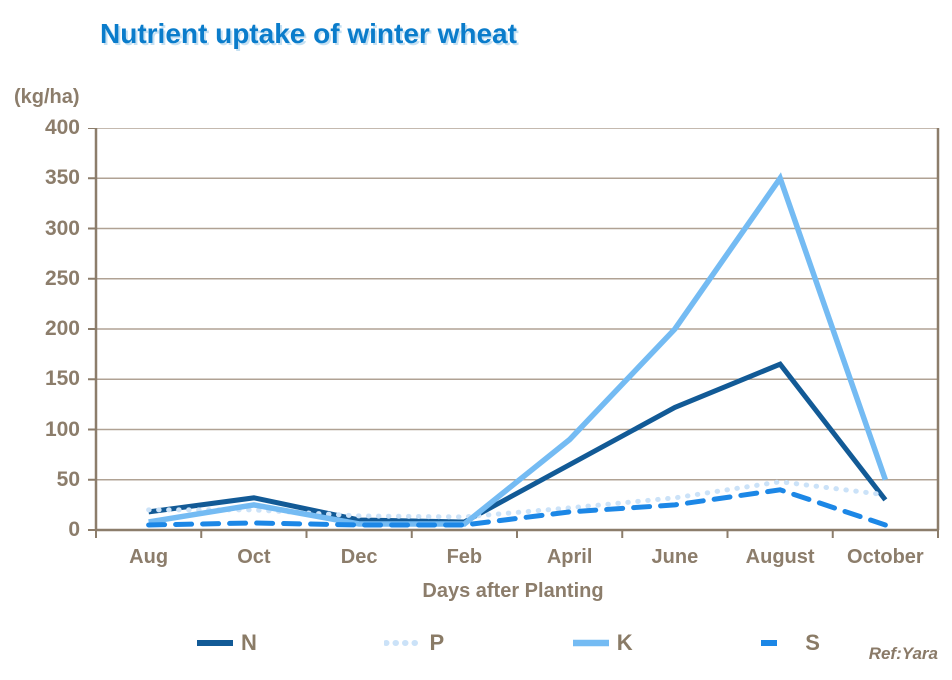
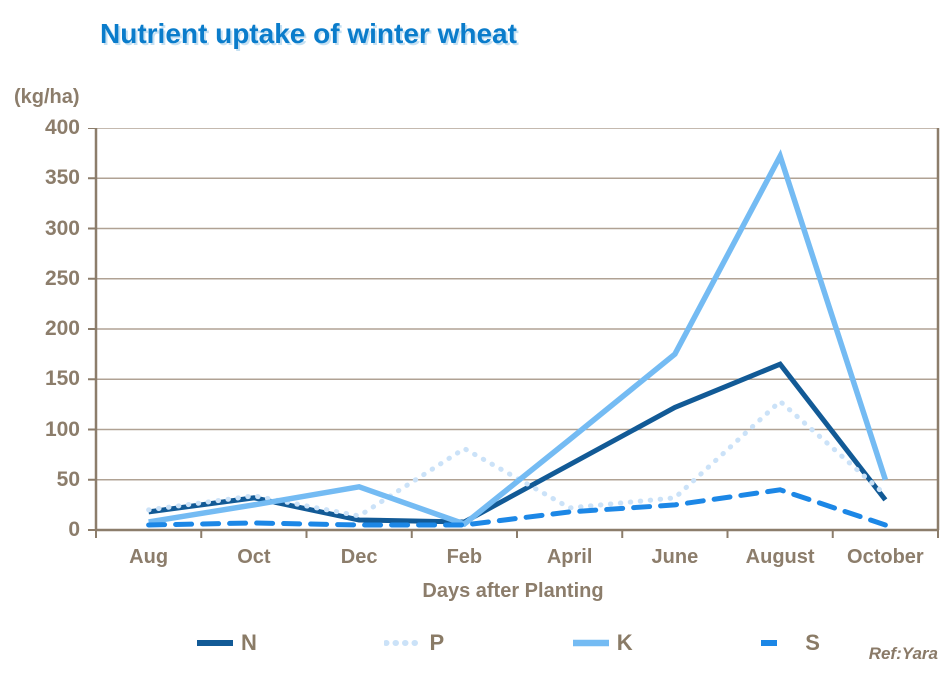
P/Oct: 20 -> 34
K/Dec: 6 -> 43
P/Feb: 13 -> 81
K/June: 200 -> 175
P/August: 48 -> 128
K/August: 350 -> 372
